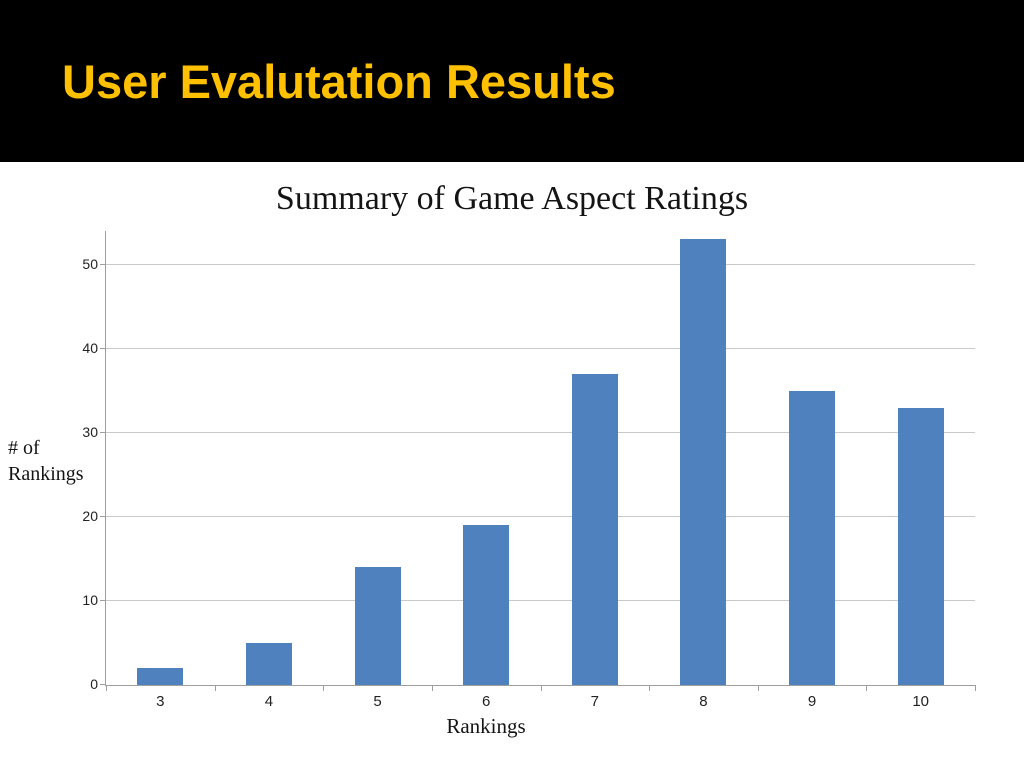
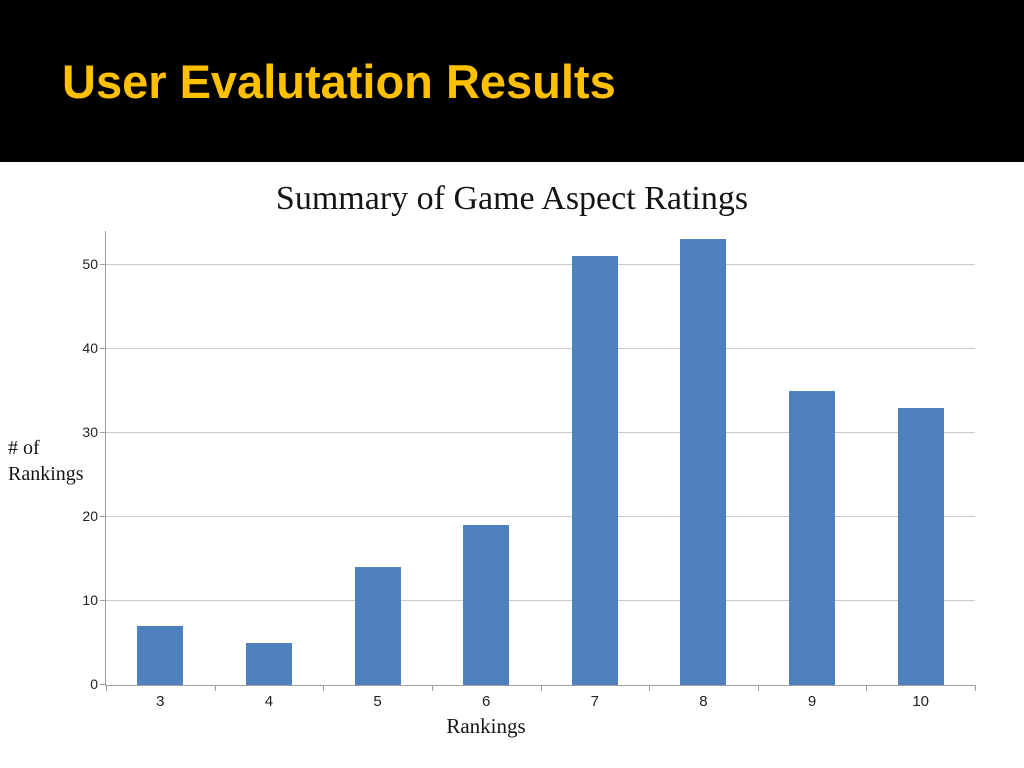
3: 2 -> 7
7: 37 -> 51
